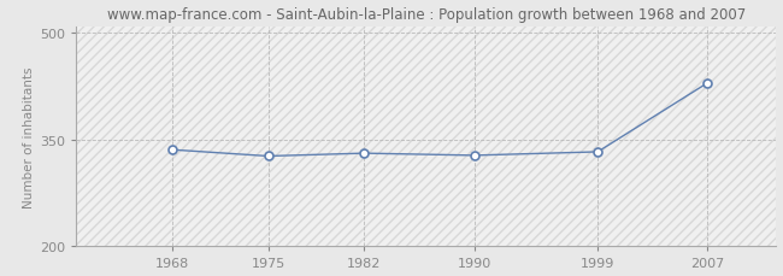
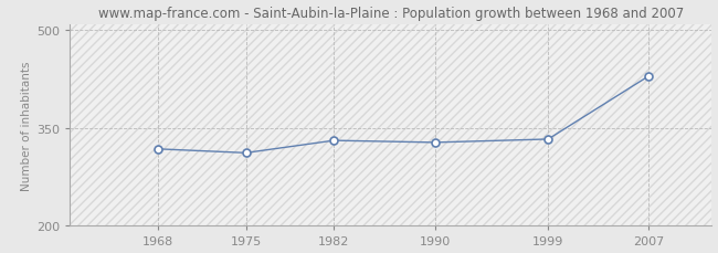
1968: 336 -> 318
1975: 327 -> 312
